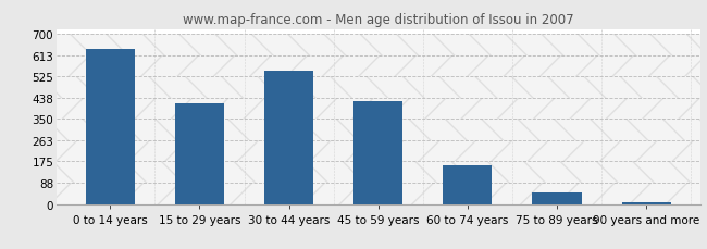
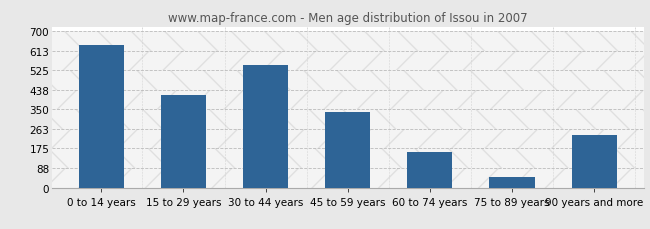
45 to 59 years: 421 -> 340
90 years and more: 8 -> 235
